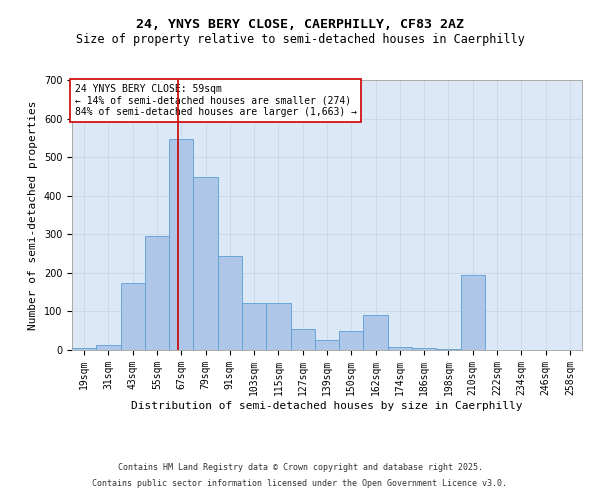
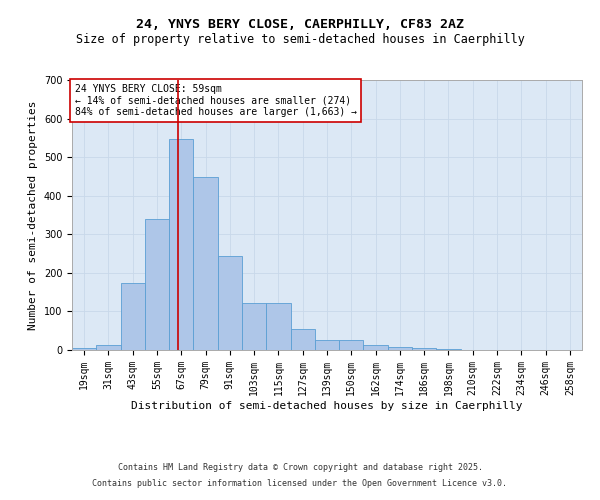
55sqm: 295 -> 340
150sqm: 50 -> 25
162sqm: 90 -> 12
210sqm: 195 -> 1
